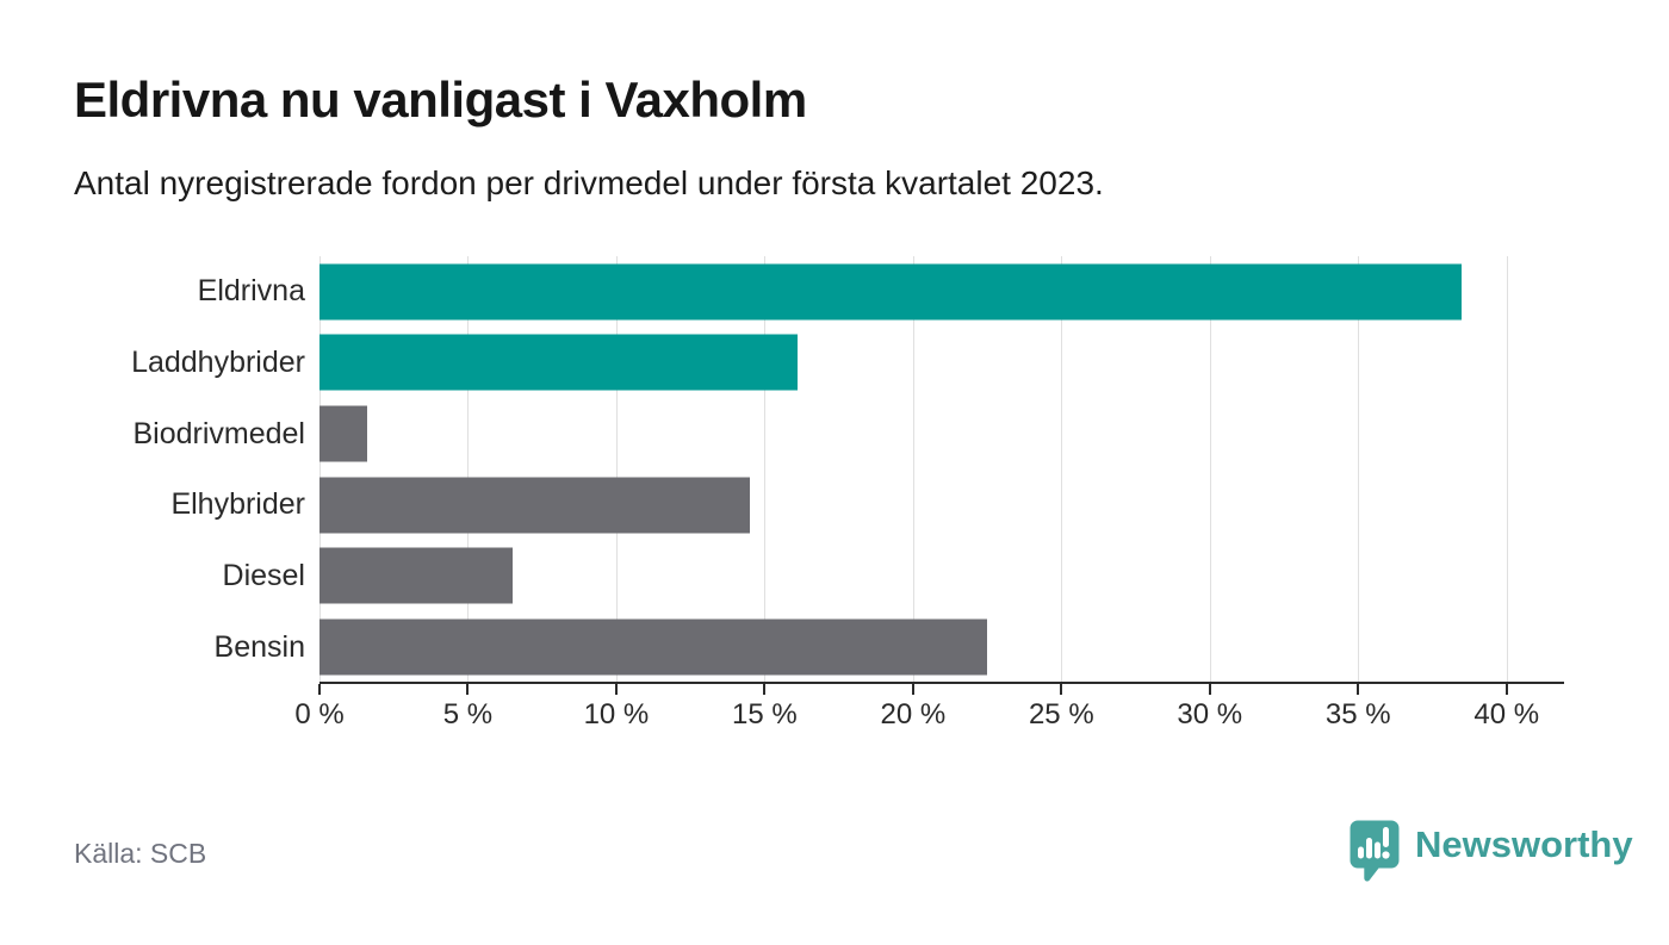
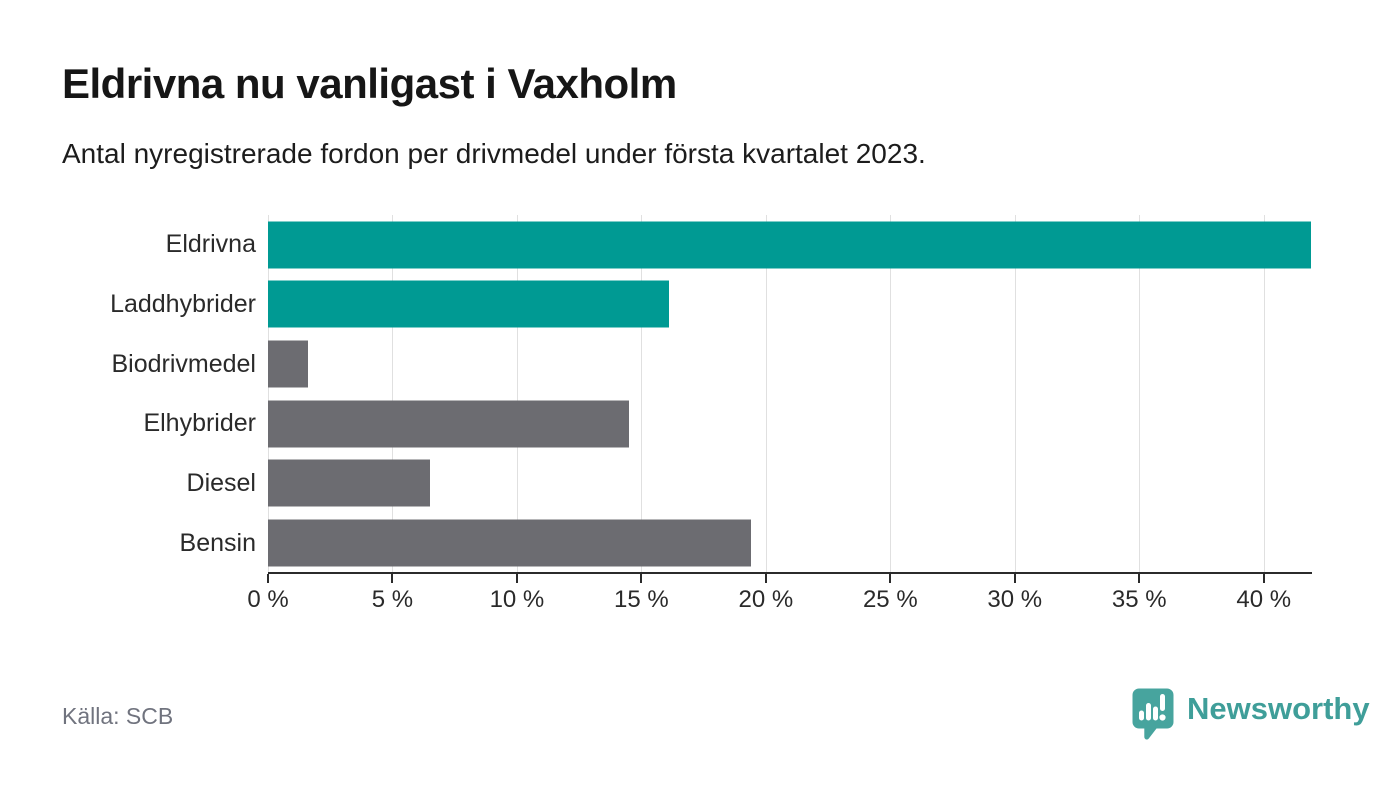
Eldrivna: 38.5% -> 41.9%
Bensin: 22.5% -> 19.4%
